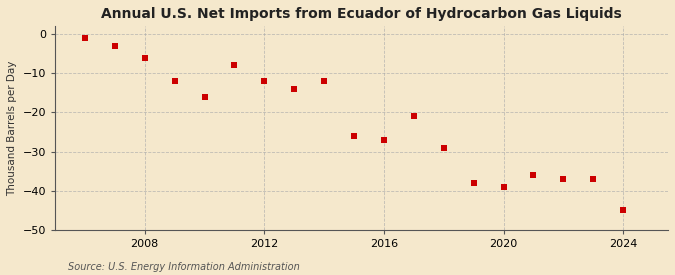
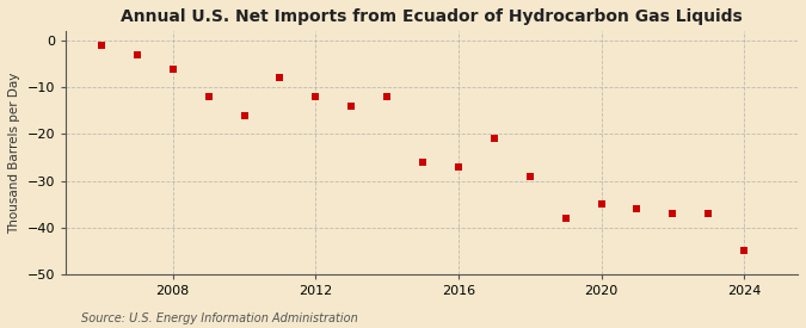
2020: -39 -> -35
